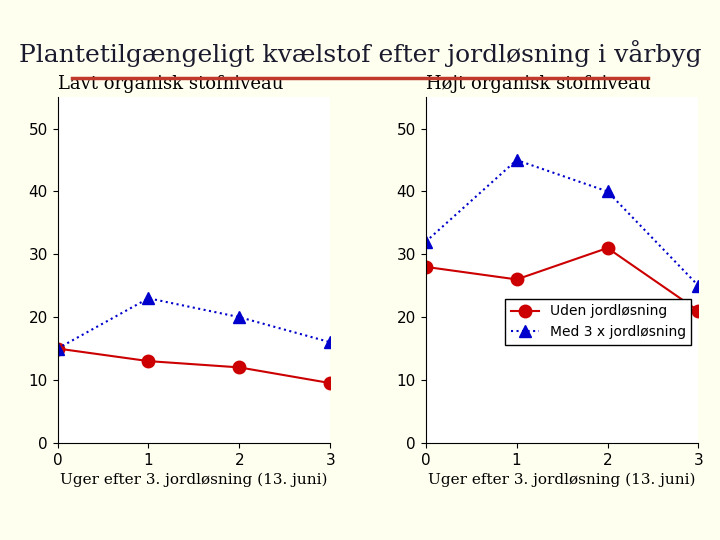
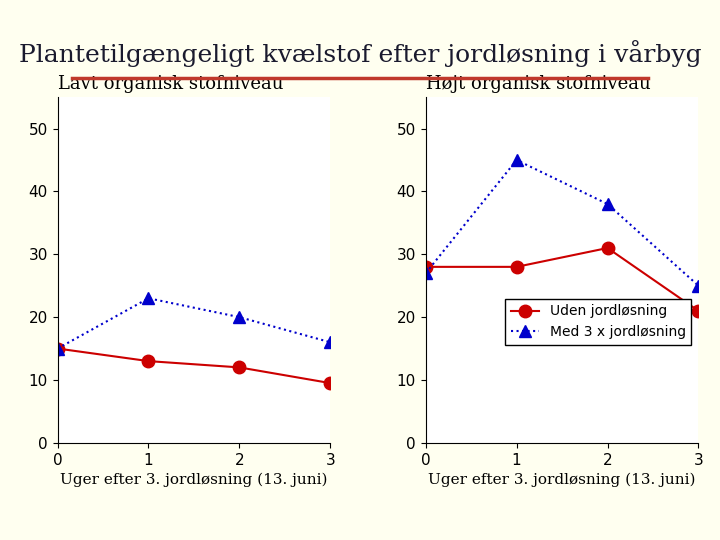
Højt organisk stofniveau/Med 3 x jordløsning/0: 32 -> 27
Højt organisk stofniveau/Uden jordløsning/1: 26 -> 28
Højt organisk stofniveau/Med 3 x jordløsning/2: 40 -> 38
